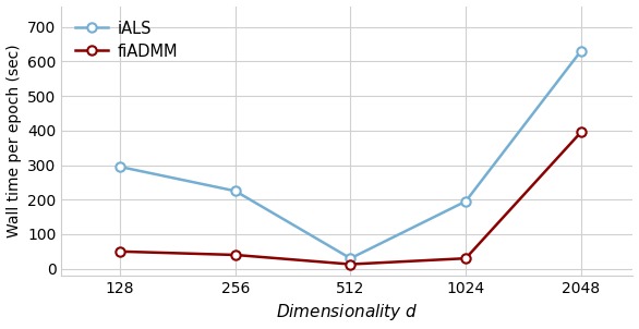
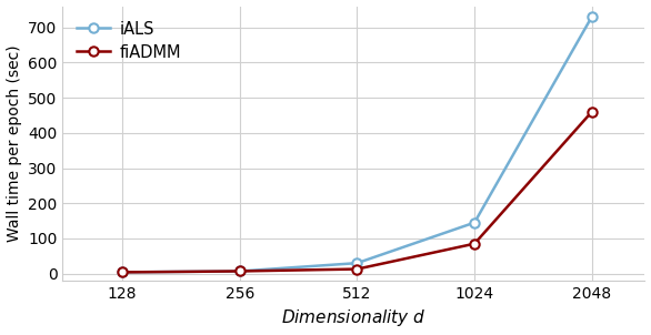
iALS/128: 295 -> 4
fiADMM/128: 50 -> 4
iALS/256: 225 -> 7
fiADMM/256: 40 -> 7
iALS/1024: 195 -> 145
fiADMM/1024: 30 -> 85
iALS/2048: 630 -> 730
fiADMM/2048: 395 -> 460
